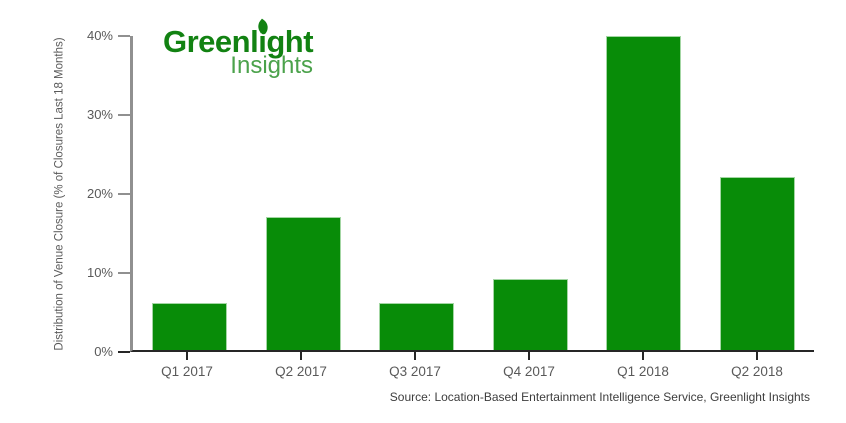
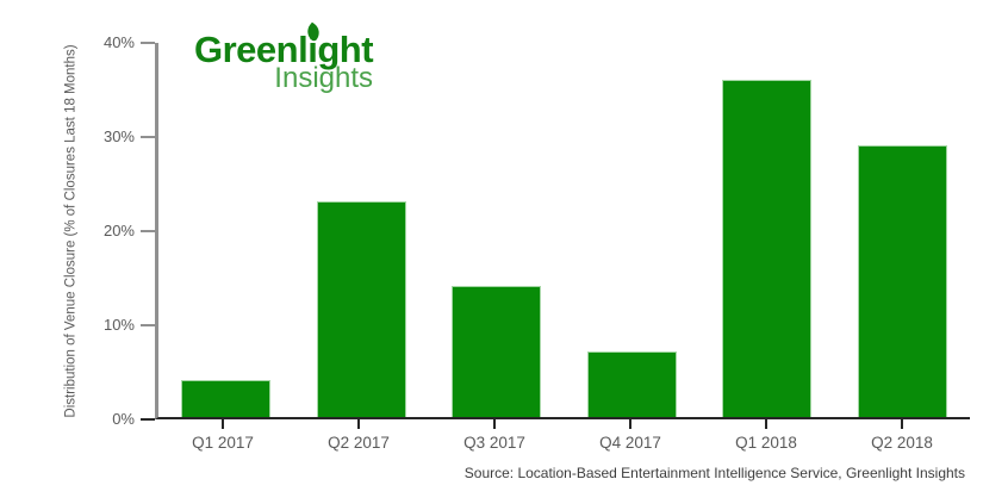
Q1 2017: 6% -> 4%
Q2 2017: 17% -> 23%
Q3 2017: 6% -> 14%
Q4 2017: 9% -> 7%
Q1 2018: 40% -> 36%
Q2 2018: 22% -> 29%
